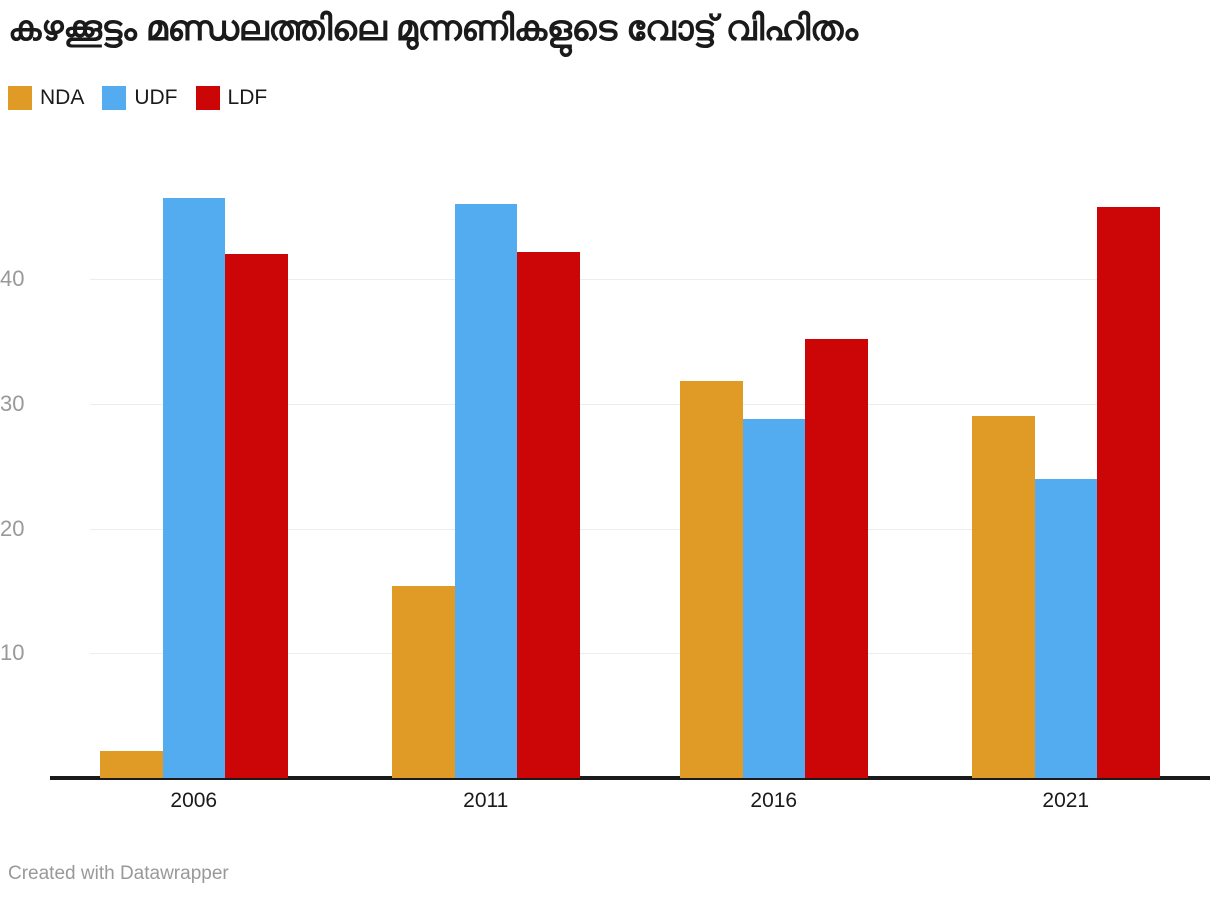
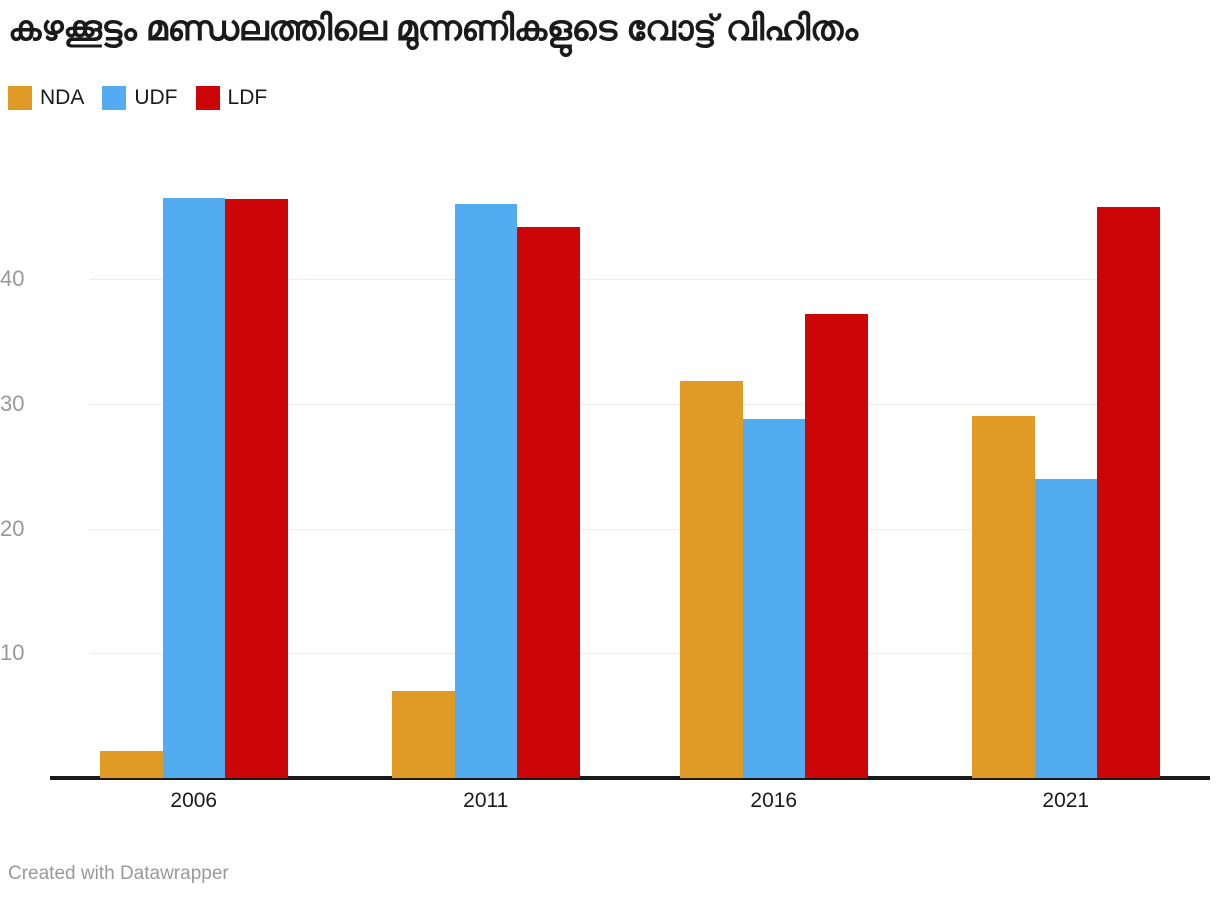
LDF/2006: 42.0 -> 46.4
NDA/2011: 15.4 -> 7.0
LDF/2011: 42.2 -> 44.2
LDF/2016: 35.2 -> 37.2
